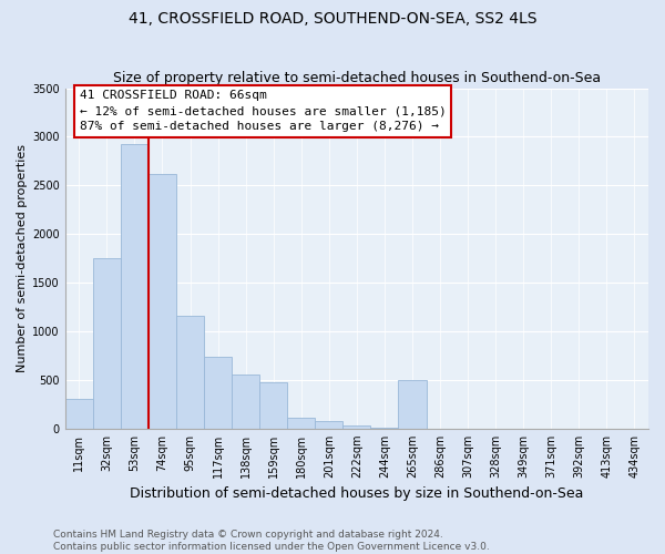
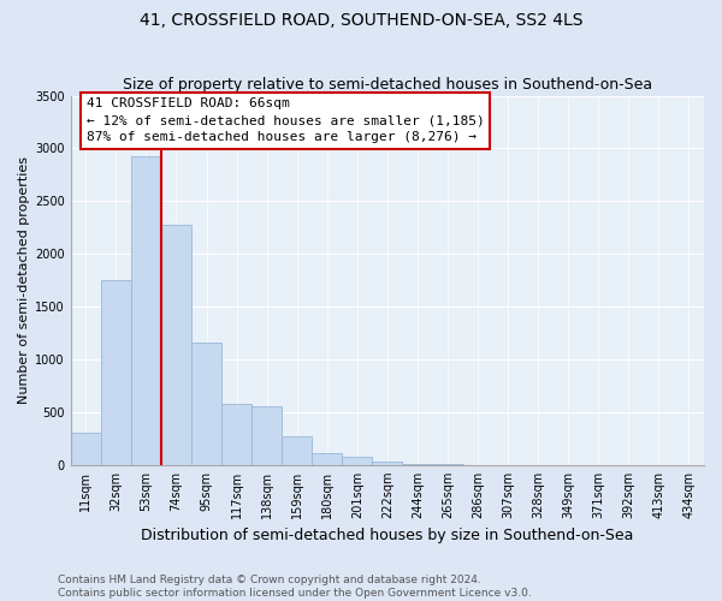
74sqm: 2620 -> 2280
117sqm: 740 -> 580
159sqm: 480 -> 270
265sqm: 500 -> 0
